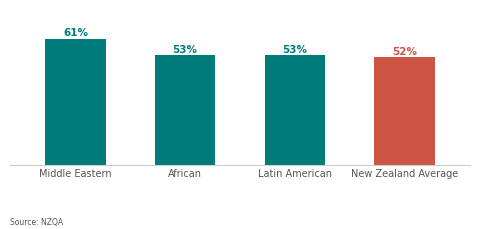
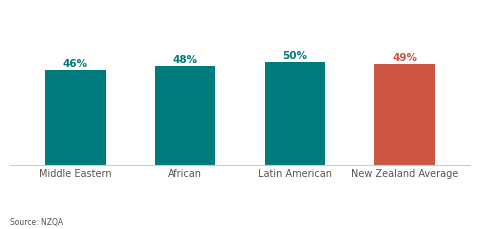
Middle Eastern: 61% -> 46%
African: 53% -> 48%
Latin American: 53% -> 50%
New Zealand Average: 52% -> 49%
